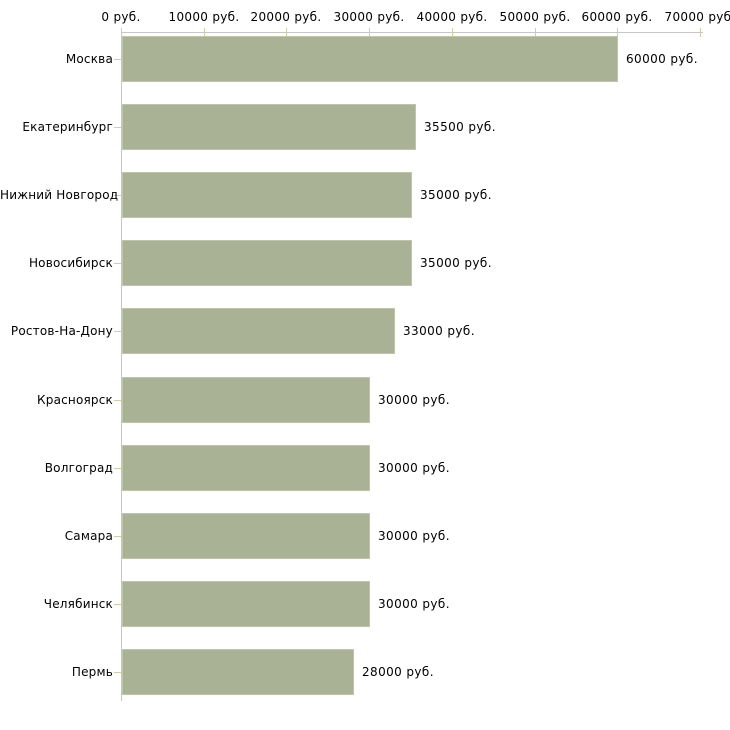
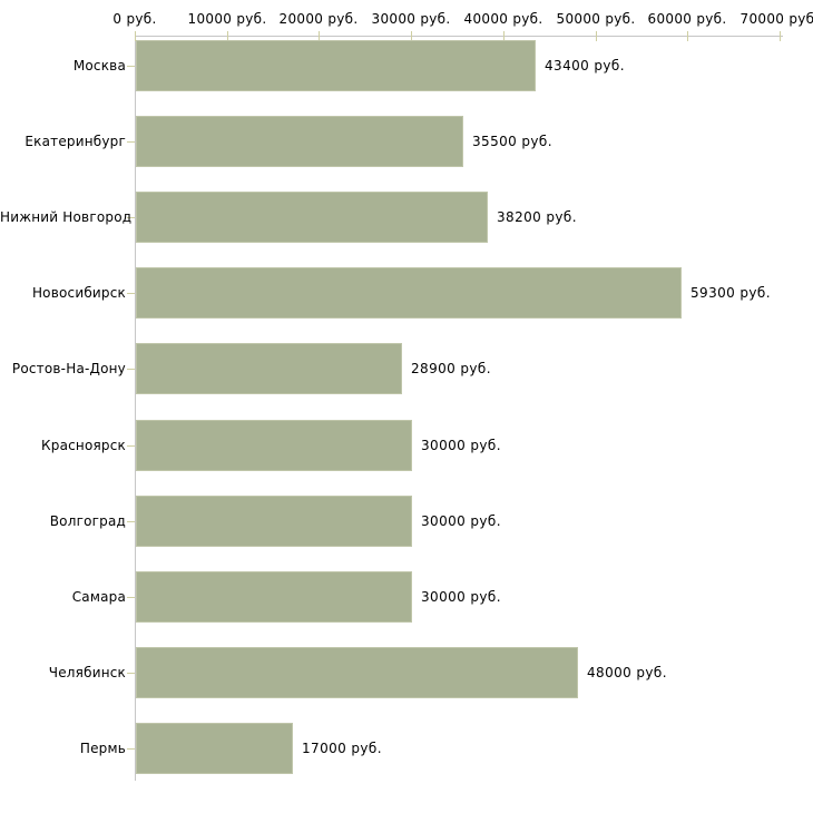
Москва: 60000 -> 43400
Нижний Новгород: 35000 -> 38200
Новосибирск: 35000 -> 59300
Ростов-На-Дону: 33000 -> 28900
Челябинск: 30000 -> 48000
Пермь: 28000 -> 17000
